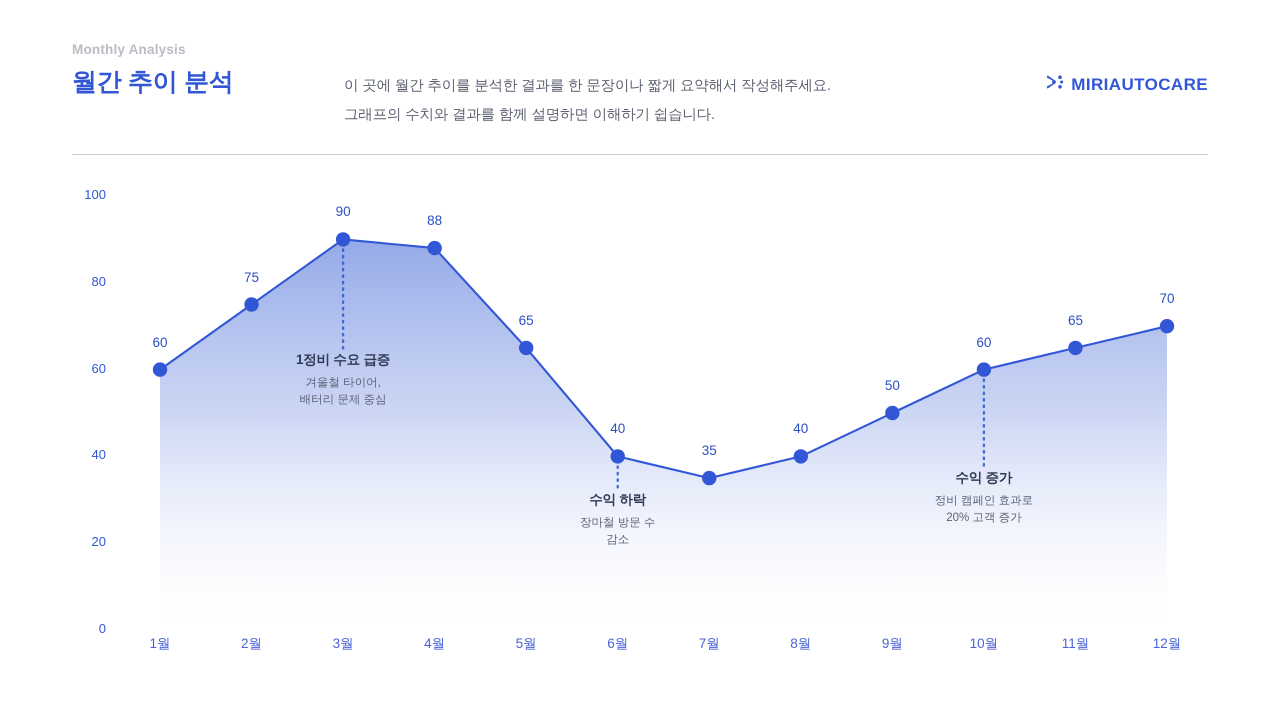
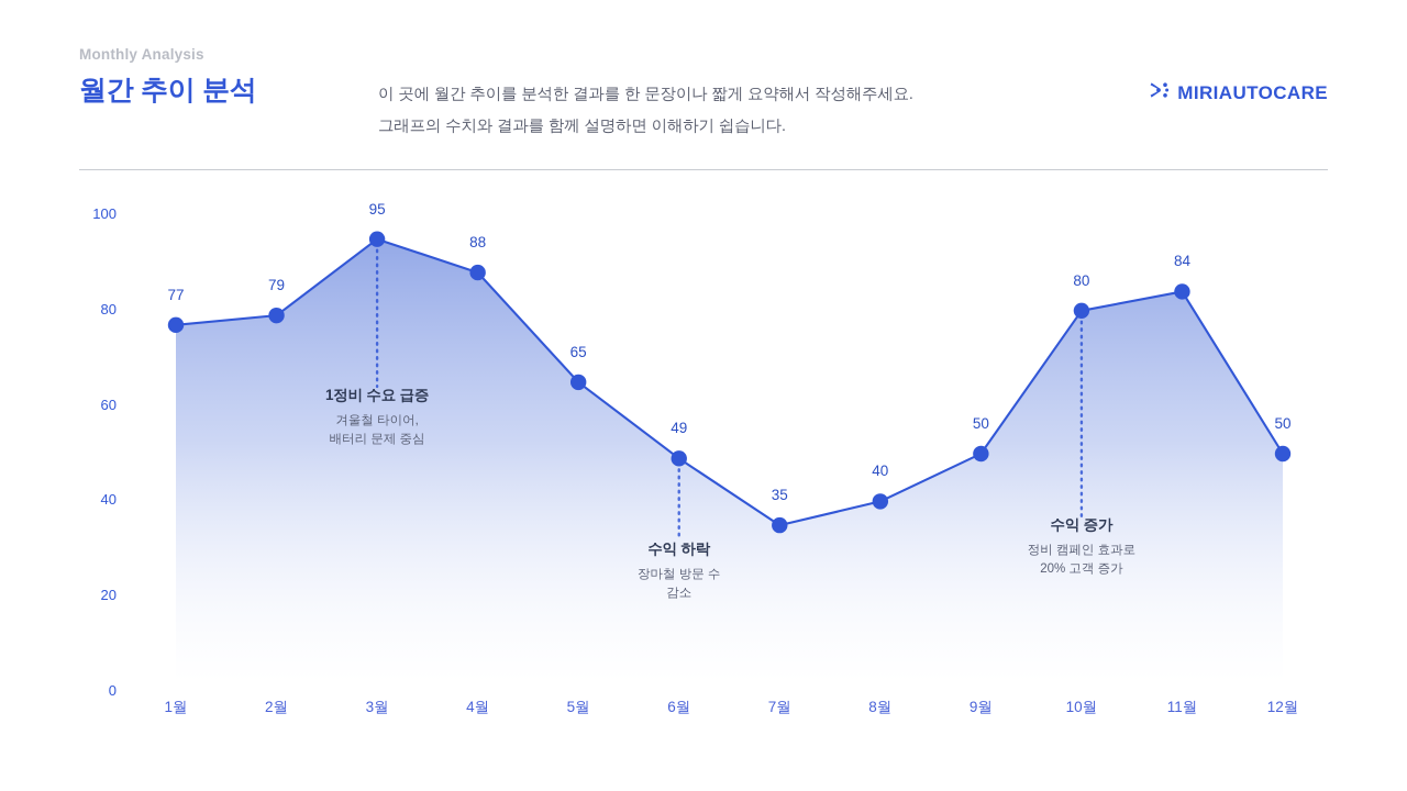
1월: 60 -> 77
2월: 75 -> 79
3월: 90 -> 95
6월: 40 -> 49
10월: 60 -> 80
11월: 65 -> 84
12월: 70 -> 50
